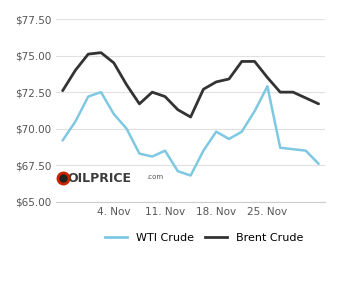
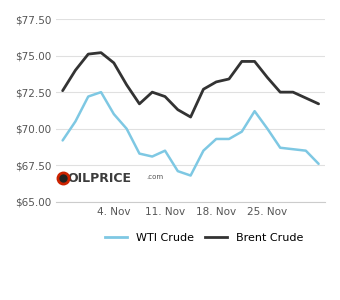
WTI Crude/18. Nov: $69.8 -> $69.3
WTI Crude/25. Nov: $72.9 -> $70.0
